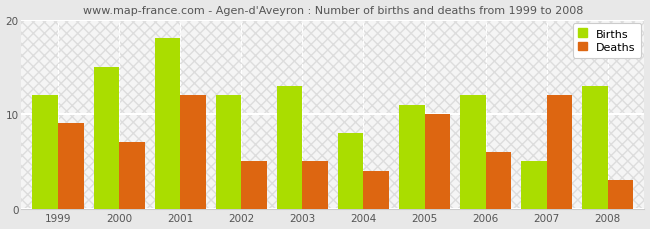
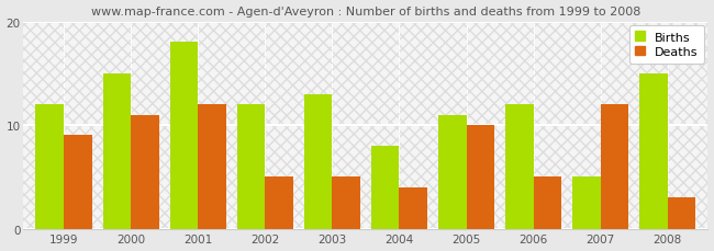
Deaths/2000: 7 -> 11
Deaths/2006: 6 -> 5
Births/2008: 13 -> 15
